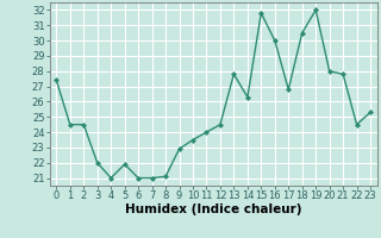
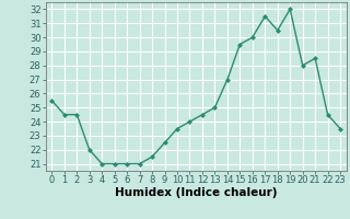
0: 27.4 -> 25.5
5: 21.9 -> 21.0
8: 21.1 -> 21.5
9: 22.9 -> 22.5
13: 27.8 -> 25.0
14: 26.3 -> 27.0
15: 31.8 -> 29.5
17: 26.8 -> 31.5
21: 27.8 -> 28.5
23: 25.3 -> 23.5
